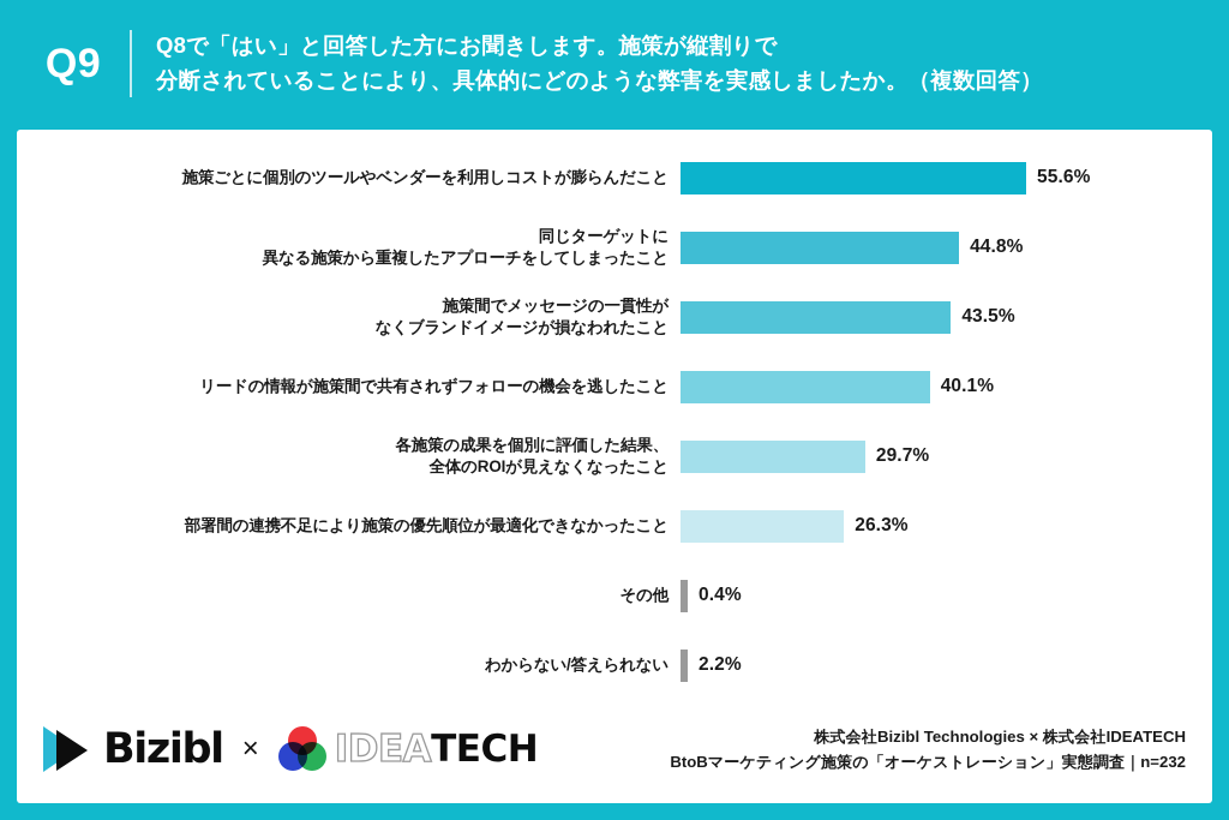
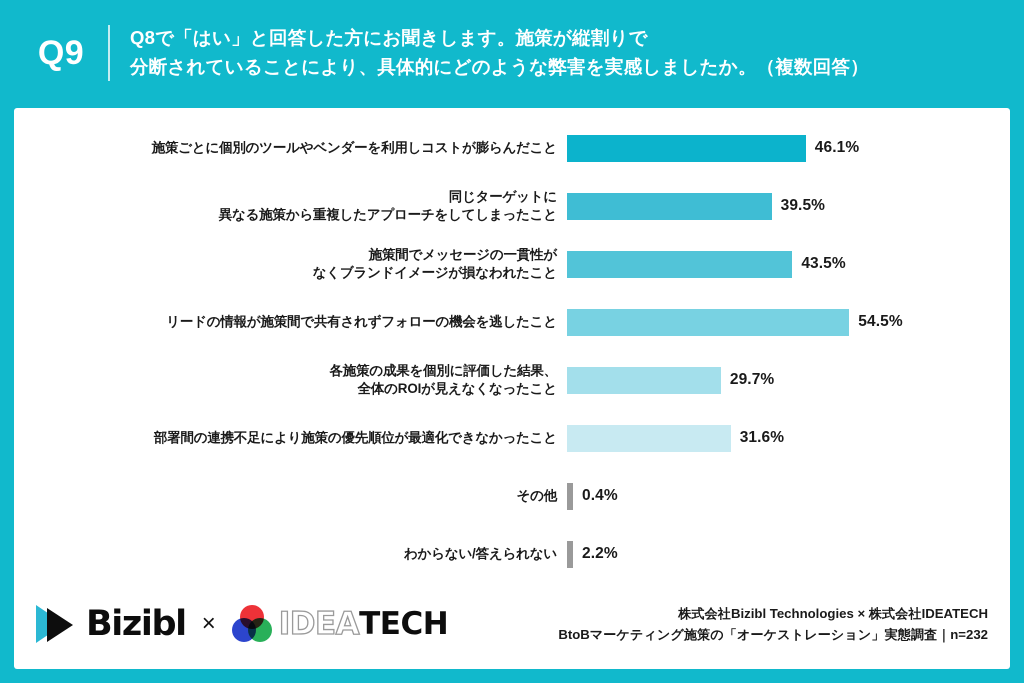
施策ごとに個別のツールやベンダーを利用しコストが膨らんだこと: 55.6% -> 46.1%
同じターゲットに 異なる施策から重複したアプローチをしてしまったこと: 44.8% -> 39.5%
リードの情報が施策間で共有されずフォローの機会を逃したこと: 40.1% -> 54.5%
部署間の連携不足により施策の優先順位が最適化できなかったこと: 26.3% -> 31.6%
